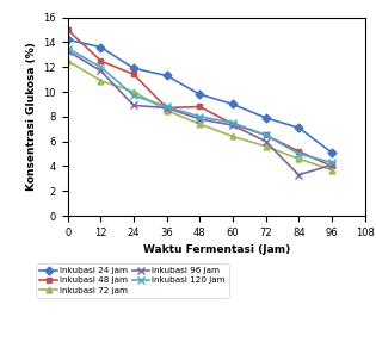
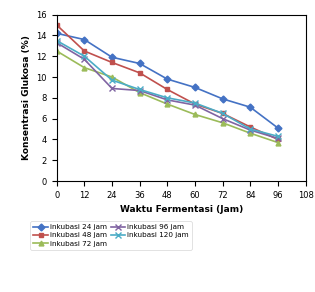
inkubasi 48 jam/36: 8.7 -> 10.4
inkubasi 96 jam/84: 3.3 -> 4.9
